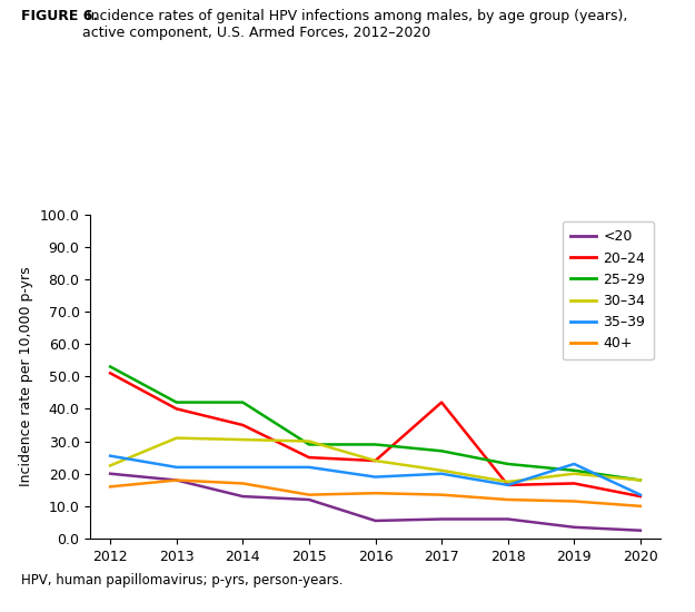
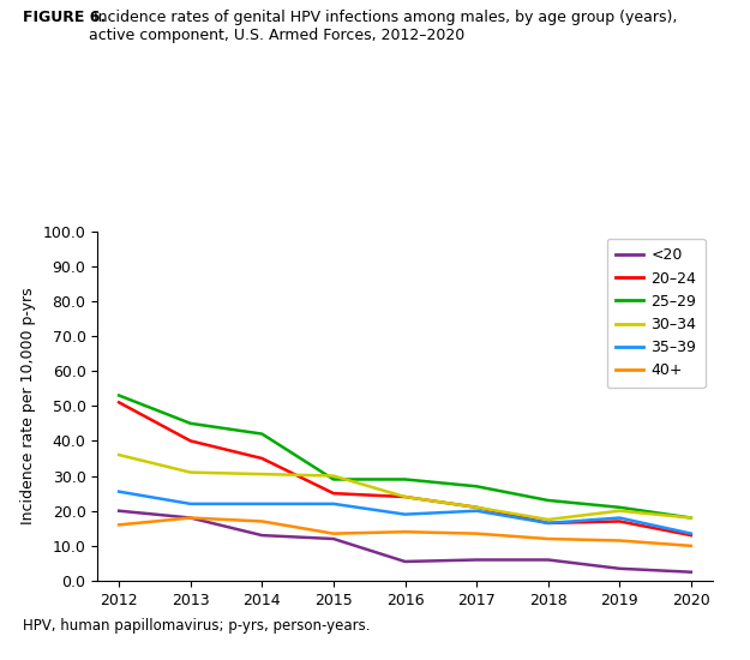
30–34/2012: 22.5 -> 36.0
25–29/2013: 42 -> 45
20–24/2017: 42.0 -> 21.0
35–39/2019: 23.0 -> 18.0
